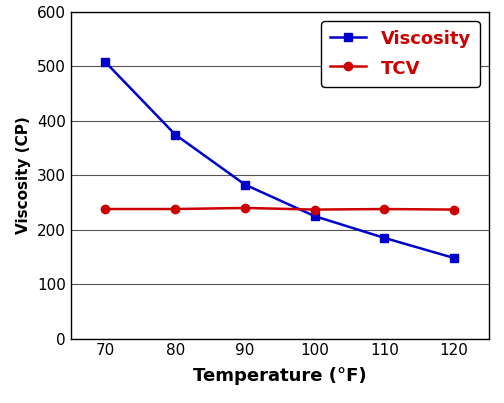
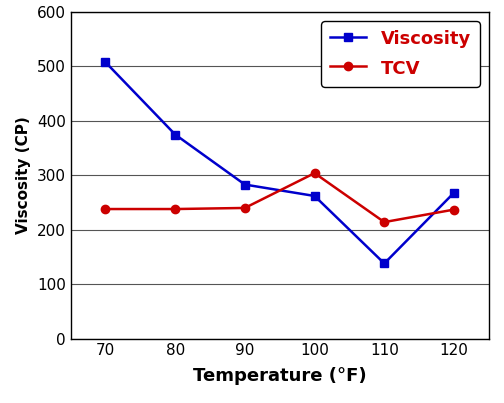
Viscosity/100: 225 -> 262
TCV/100: 237 -> 304
Viscosity/110: 185 -> 138
TCV/110: 238 -> 214
Viscosity/120: 148 -> 268
